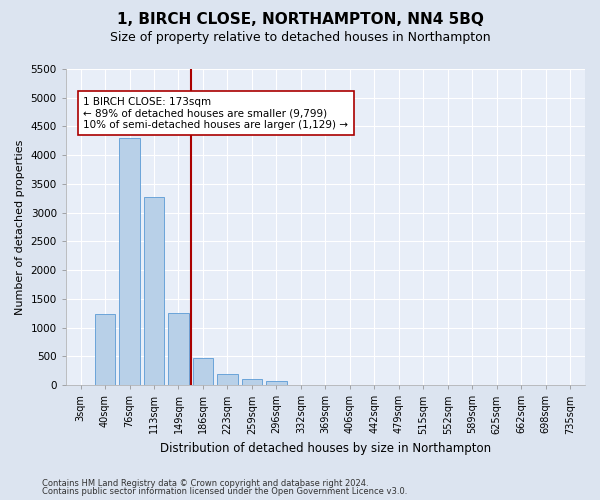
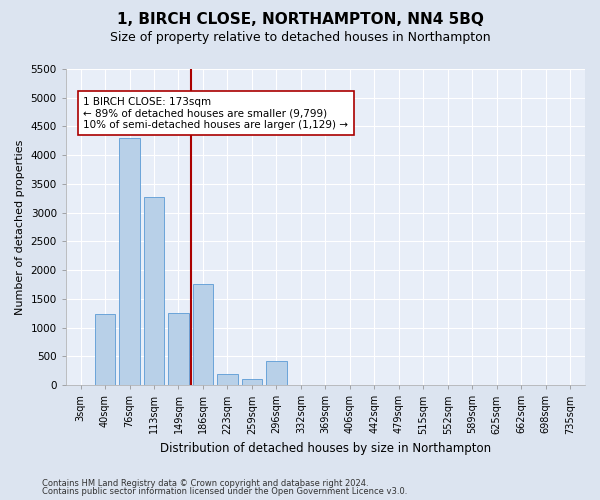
186sqm: 480 -> 1760
296sqm: 70 -> 420
